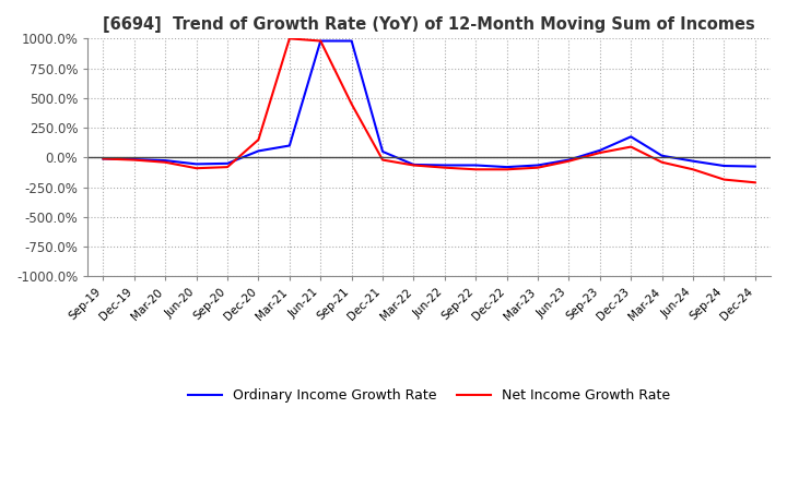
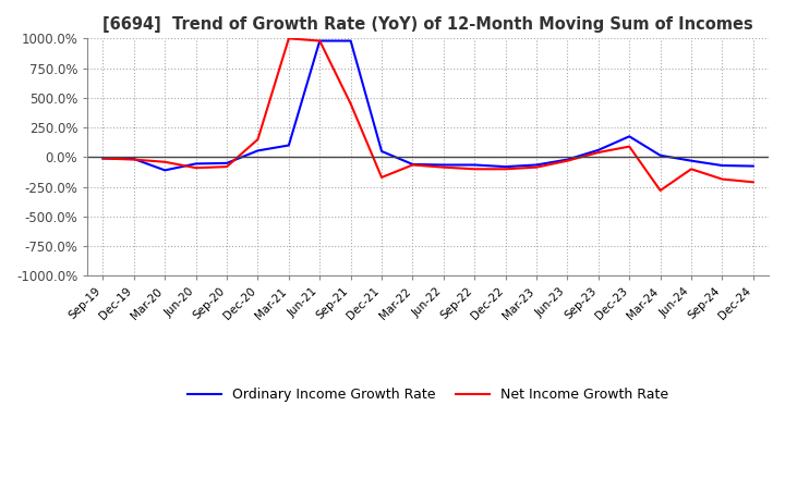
Ordinary Income Growth Rate/Mar-20: -20% -> -110%
Net Income Growth Rate/Dec-21: -20% -> -170%
Net Income Growth Rate/Mar-24: -40% -> -280%
